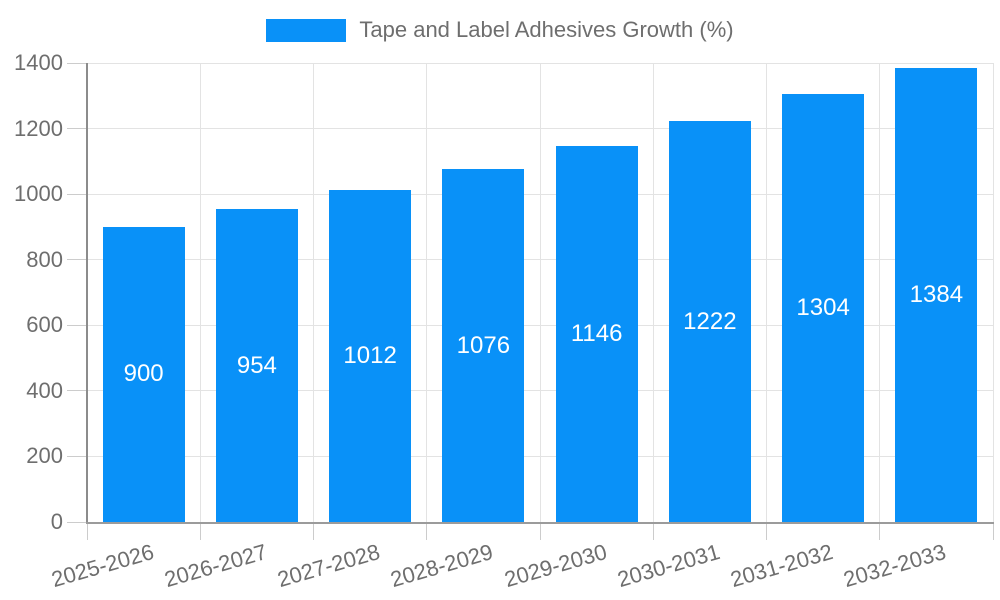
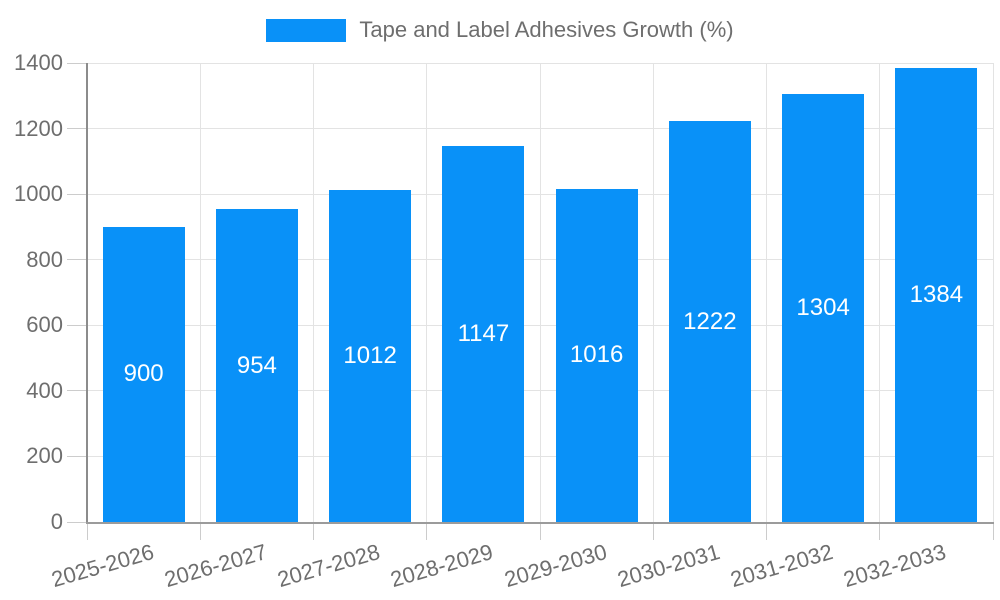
2028-2029: 1076 -> 1147
2029-2030: 1146 -> 1016
